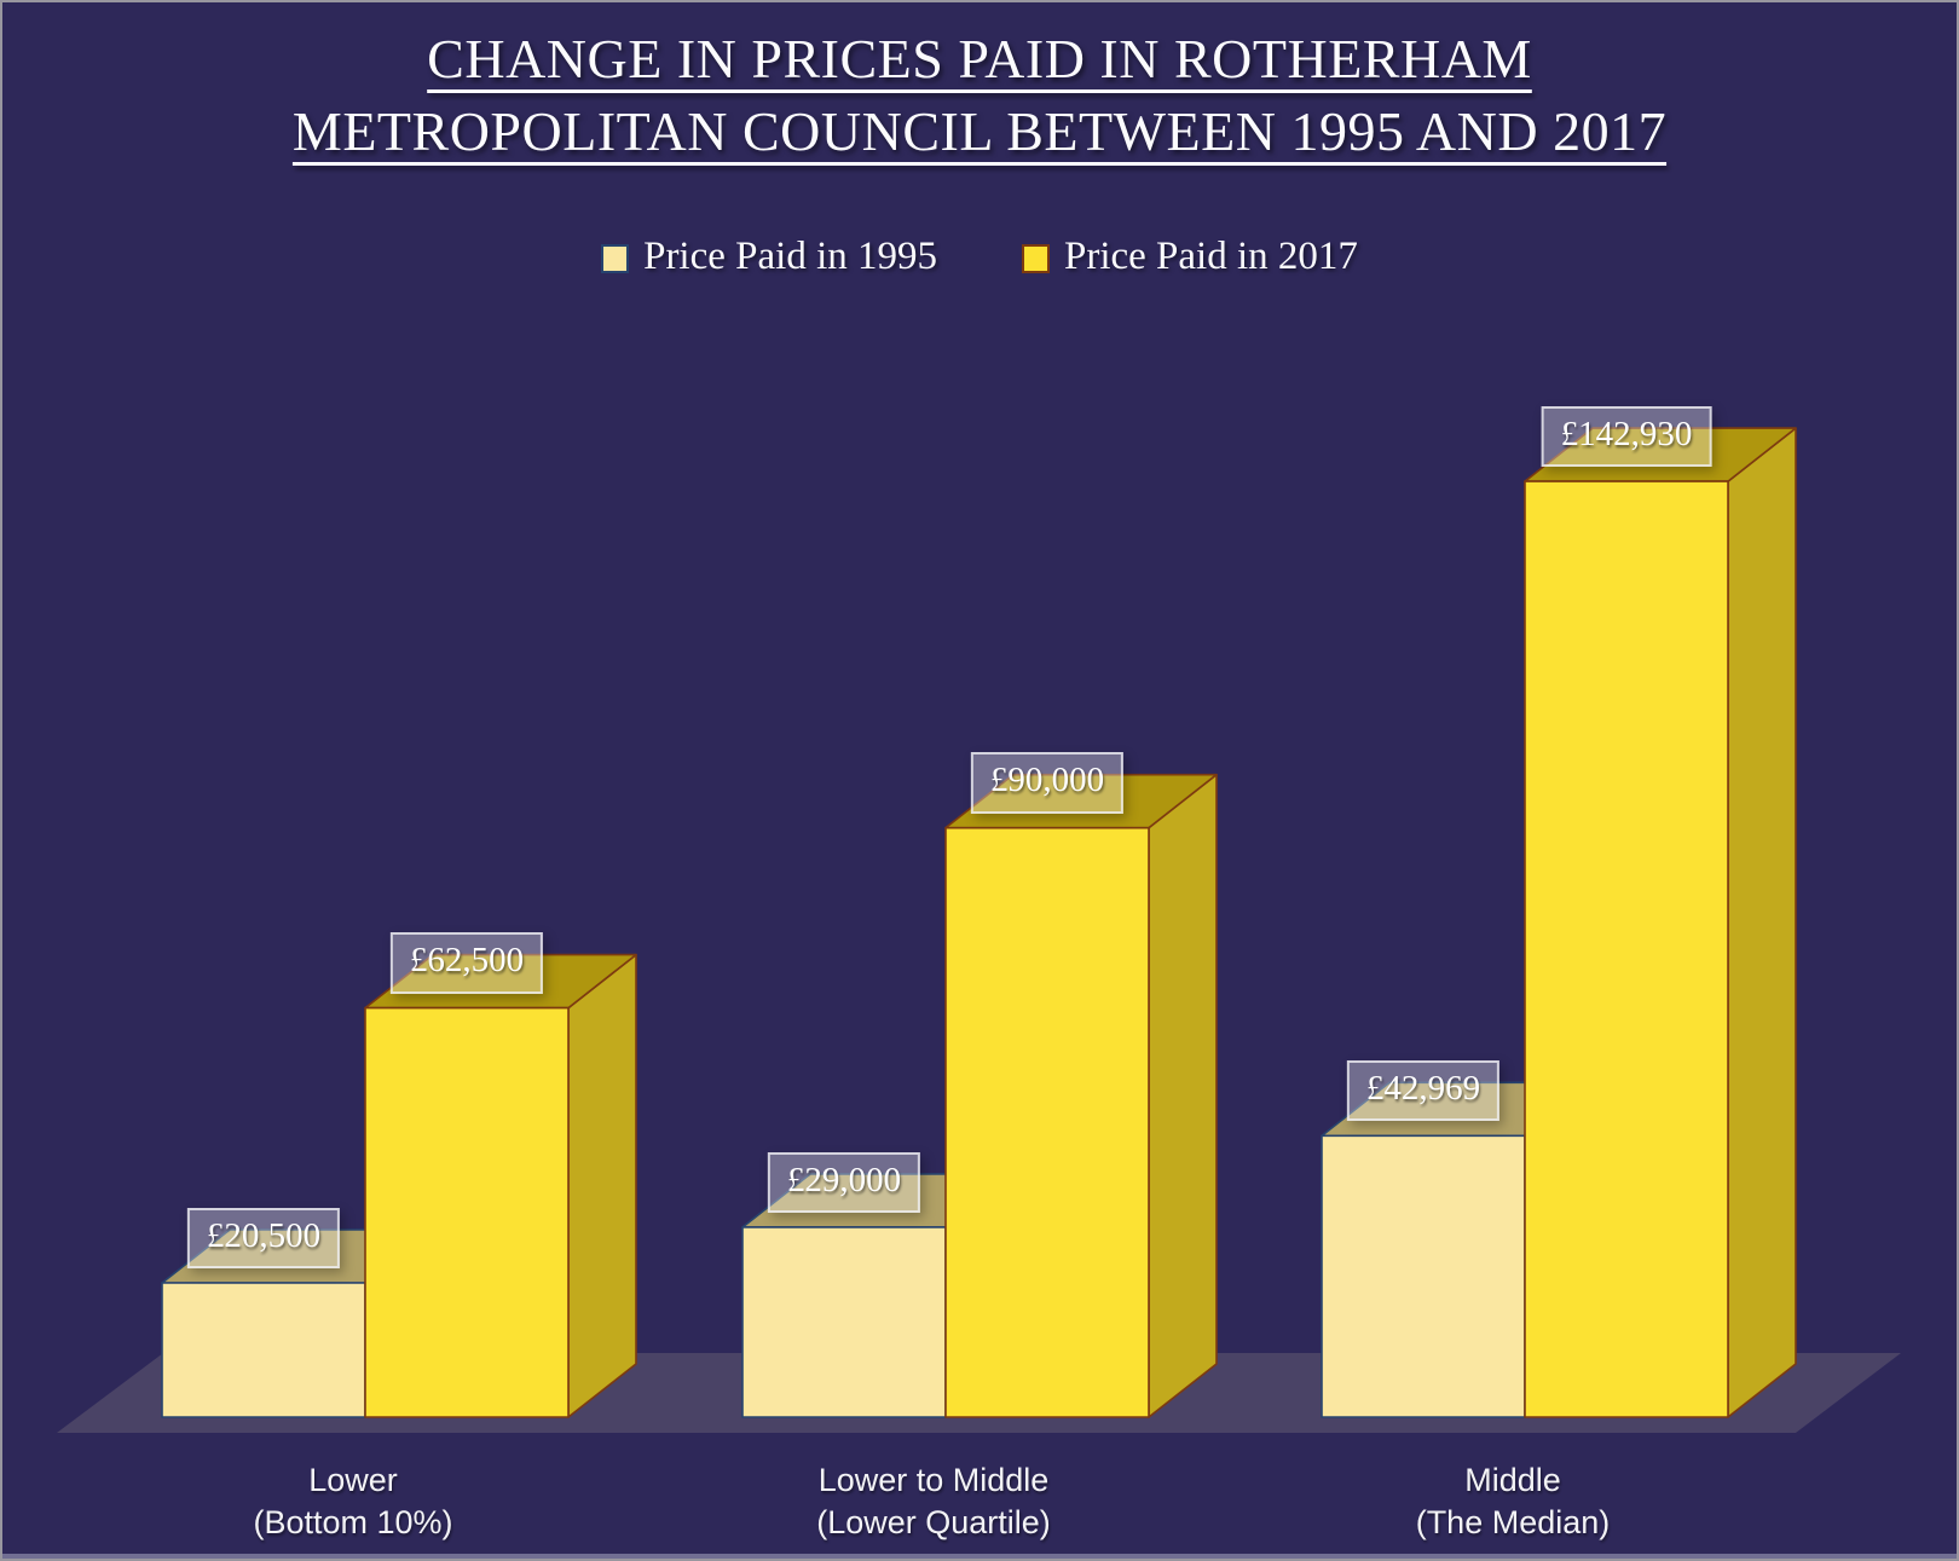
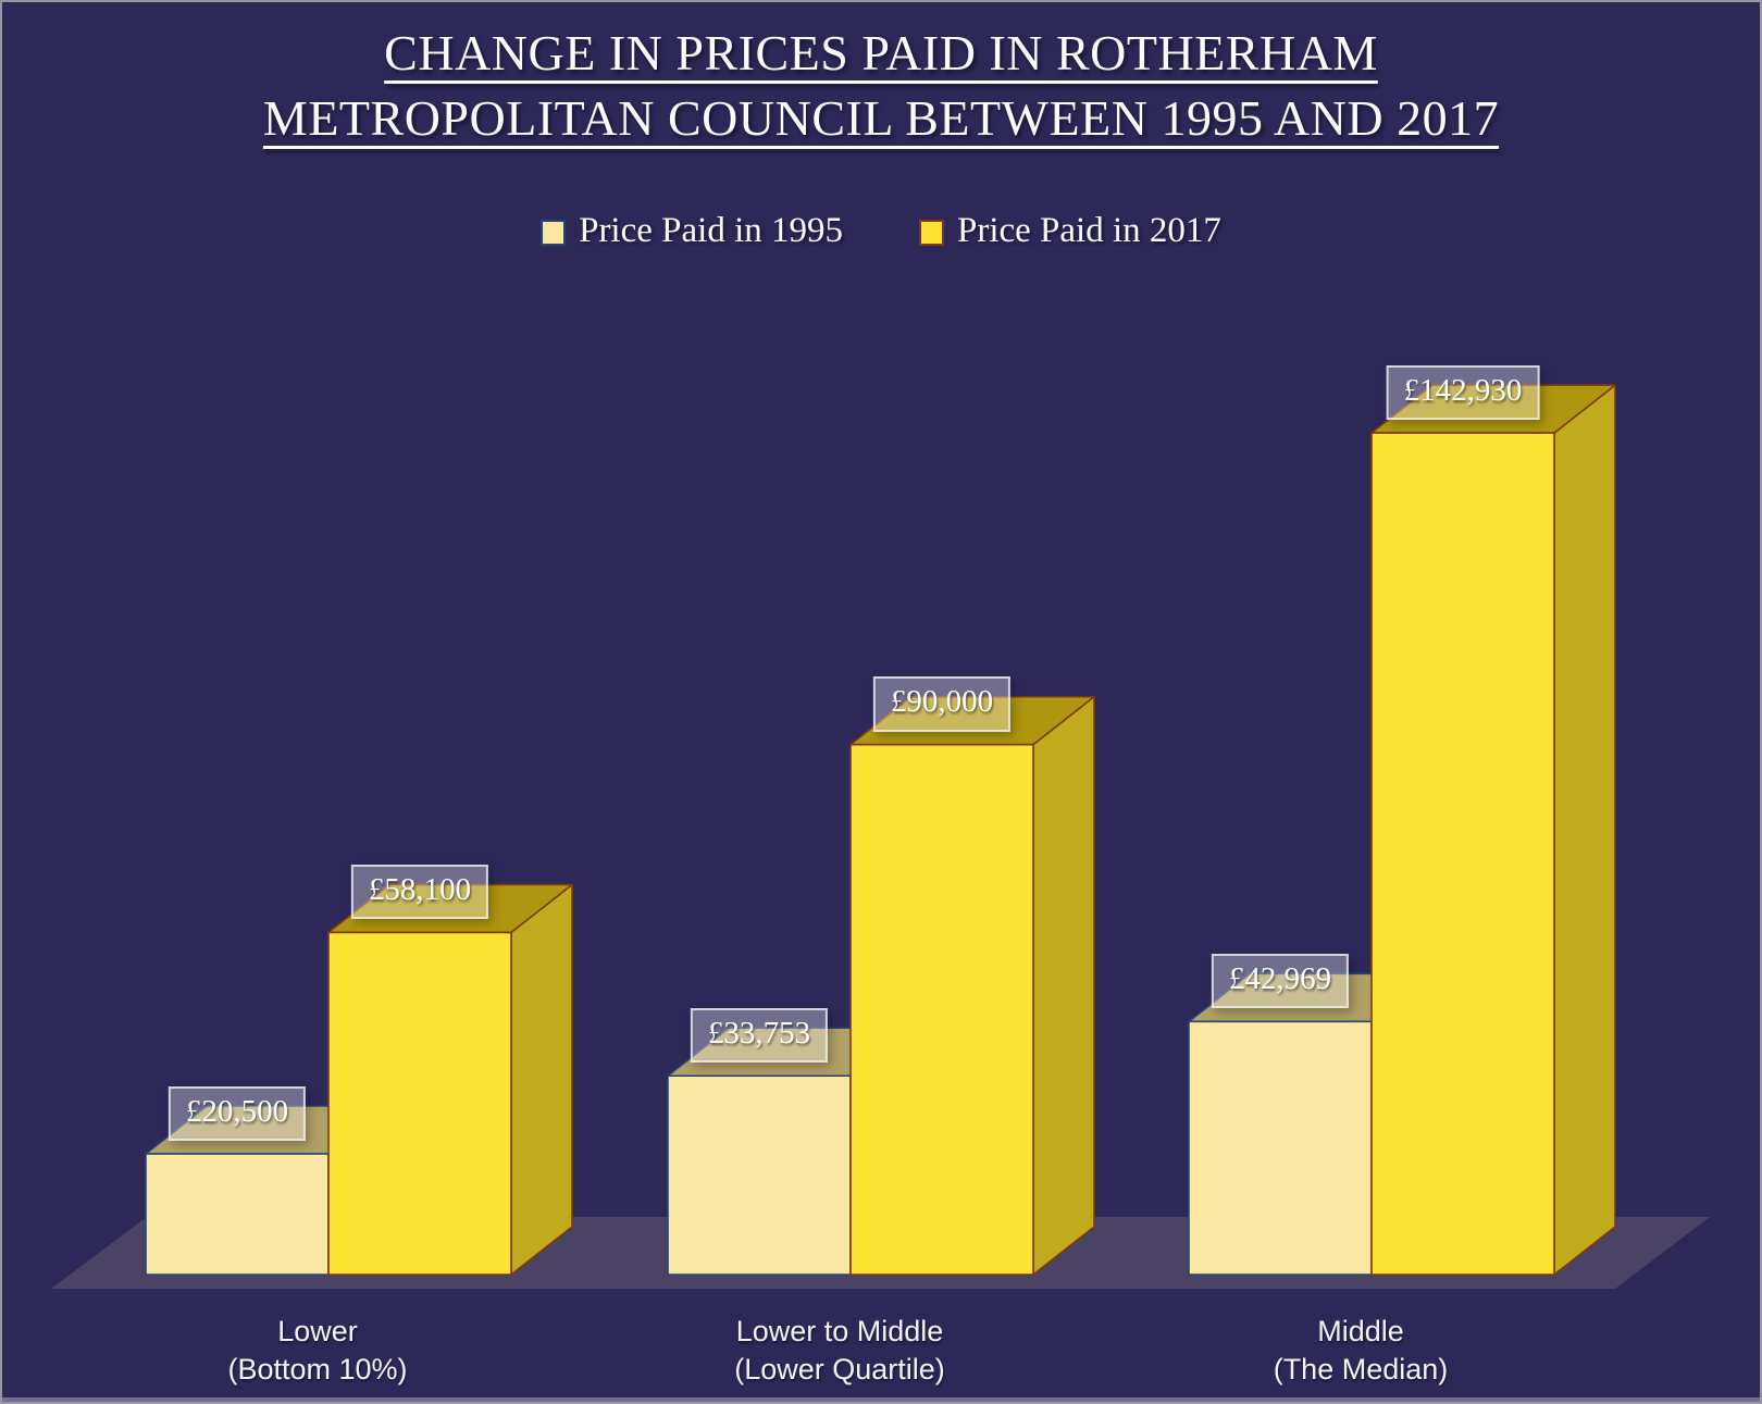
Price Paid in 2017/Lower (Bottom 10%): £62,500 -> £58,100
Price Paid in 1995/Lower to Middle (Lower Quartile): £29,000 -> £33,753
